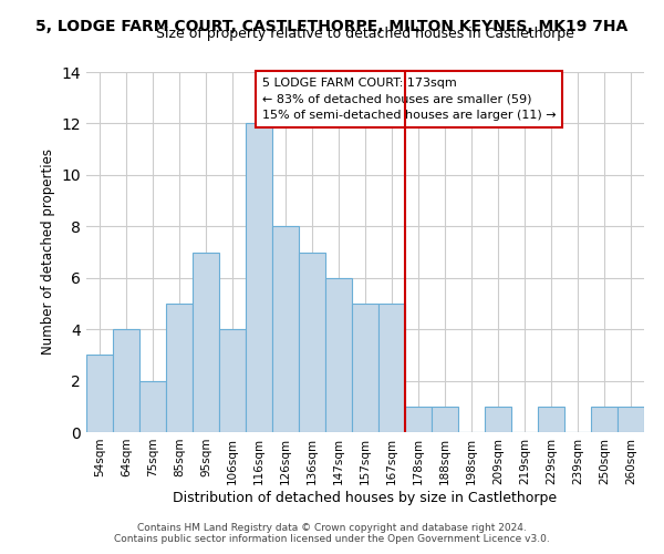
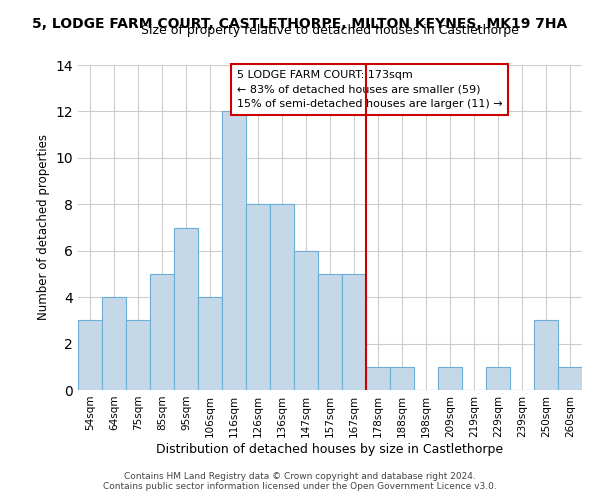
75sqm: 2 -> 3
136sqm: 7 -> 8
250sqm: 1 -> 3
